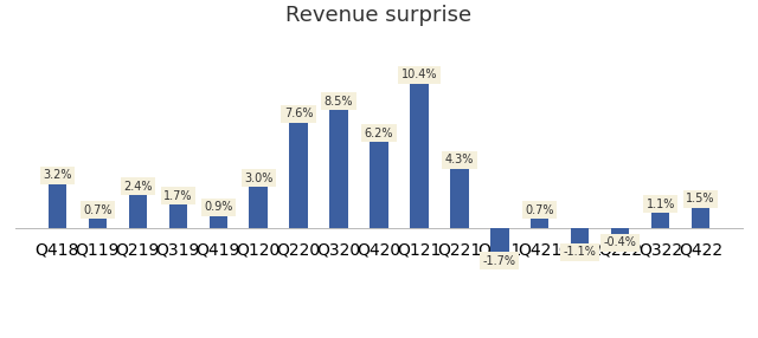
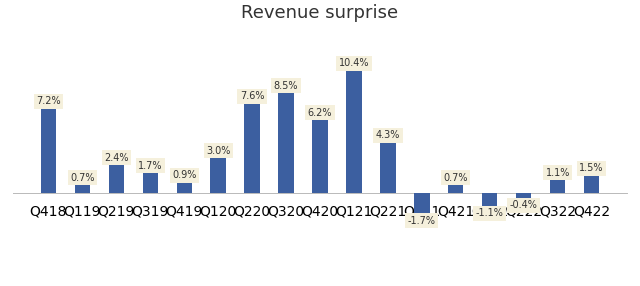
Q418: 3.2% -> 7.2%
